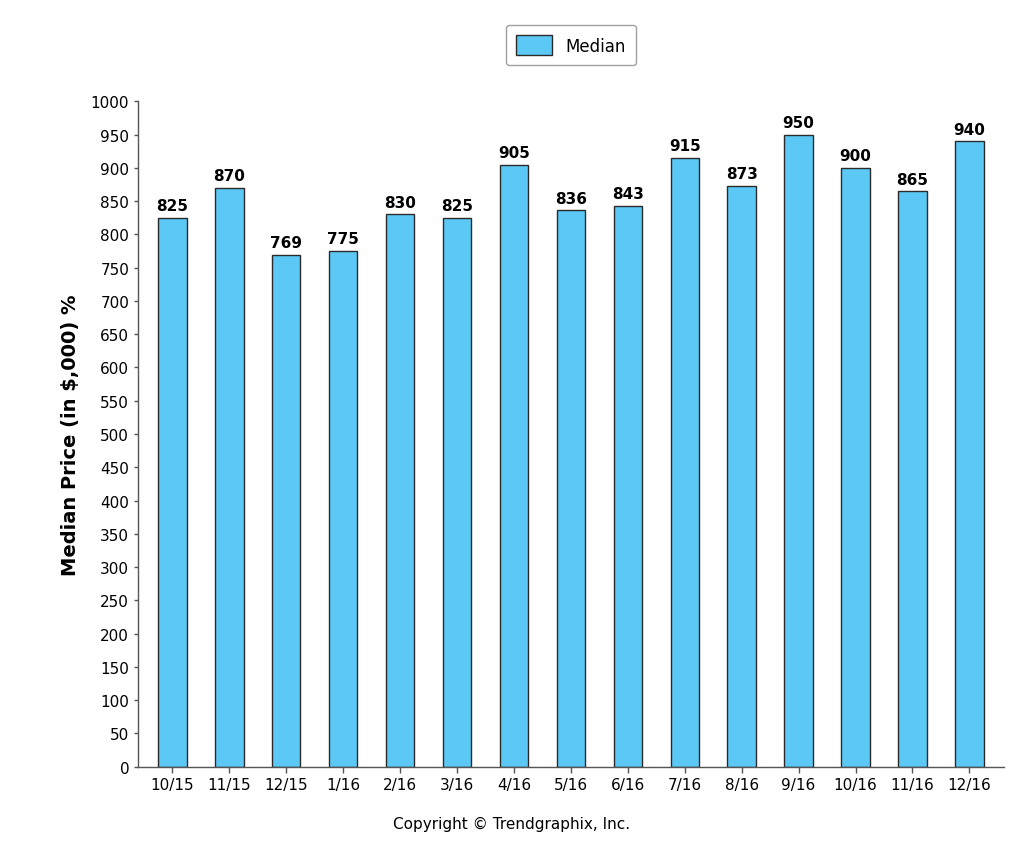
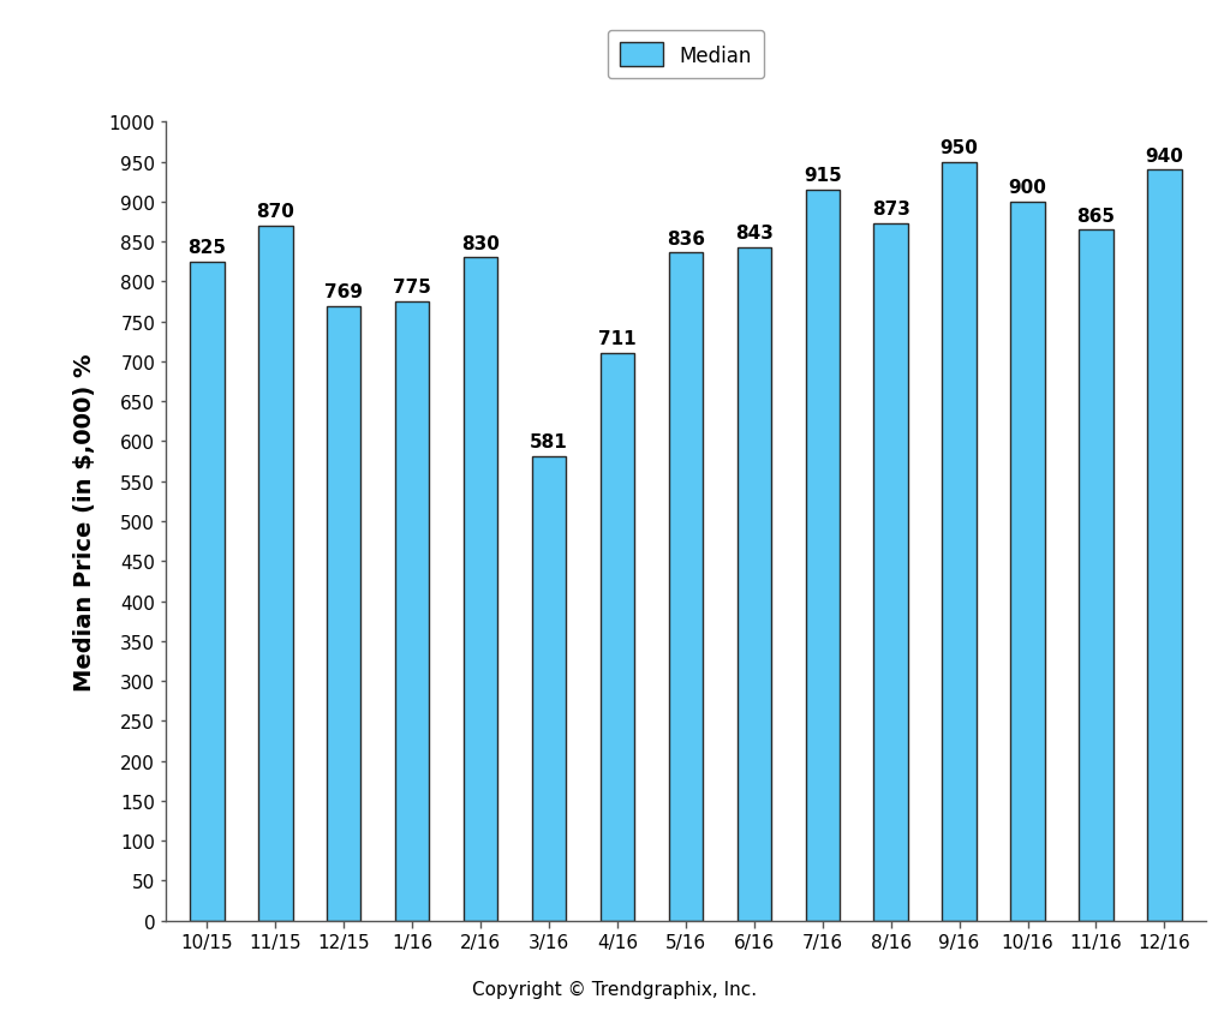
3/16: 825 -> 581
4/16: 905 -> 711
